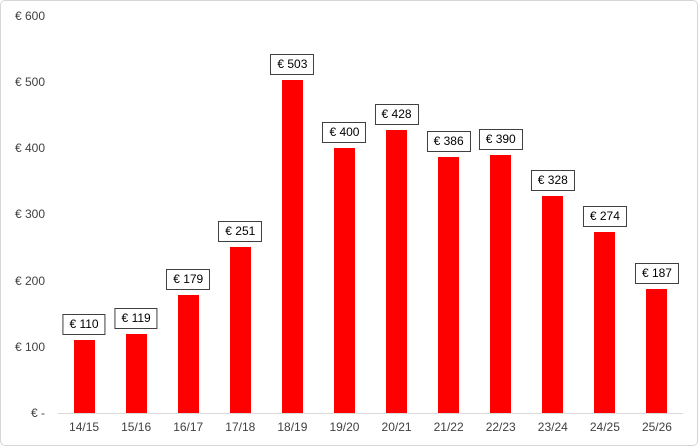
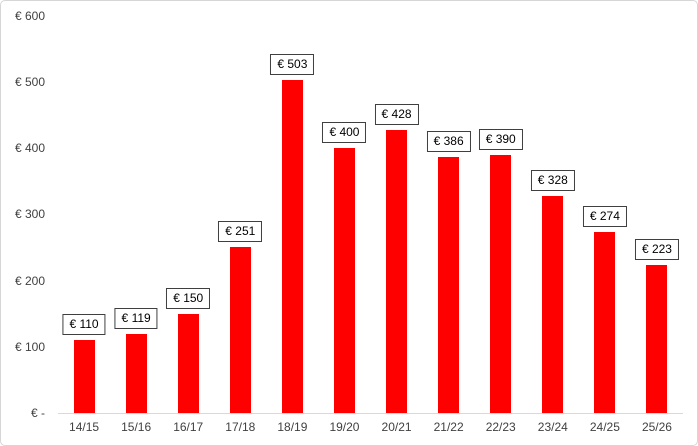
16/17: 179 -> 150
25/26: 187 -> 223
